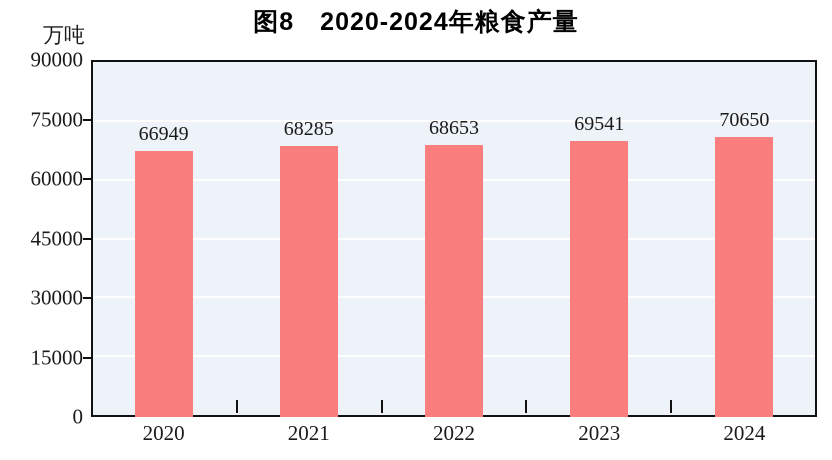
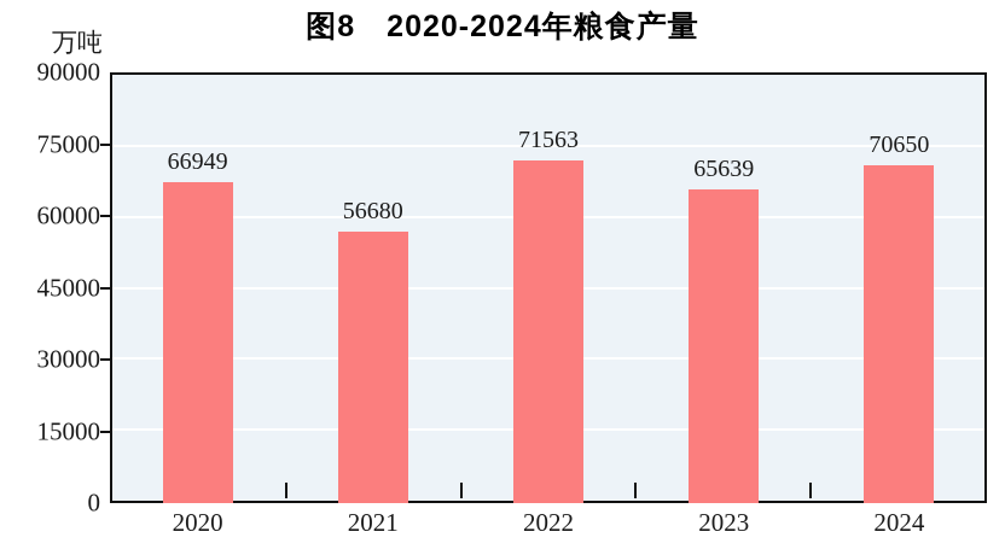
2021: 68285 -> 56680
2022: 68653 -> 71563
2023: 69541 -> 65639
